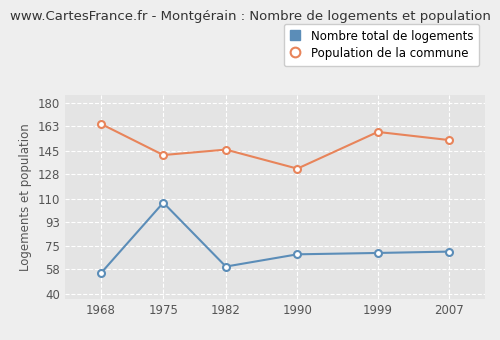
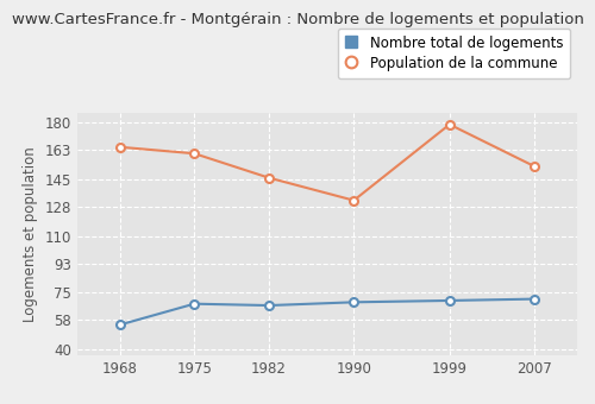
Nombre total de logements/1975: 107 -> 68
Population de la commune/1975: 142 -> 161
Nombre total de logements/1982: 60 -> 67
Population de la commune/1999: 159 -> 179
